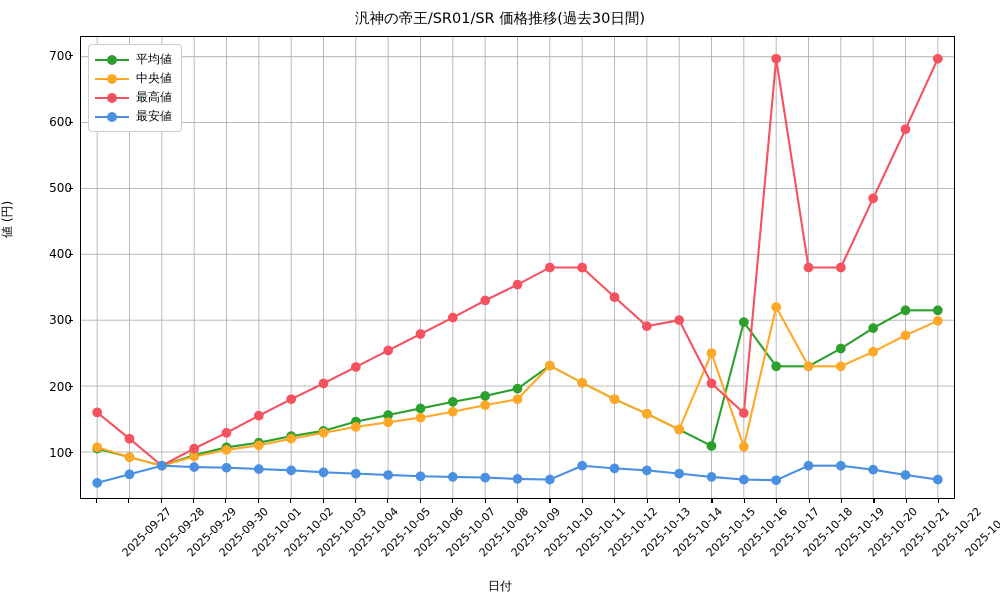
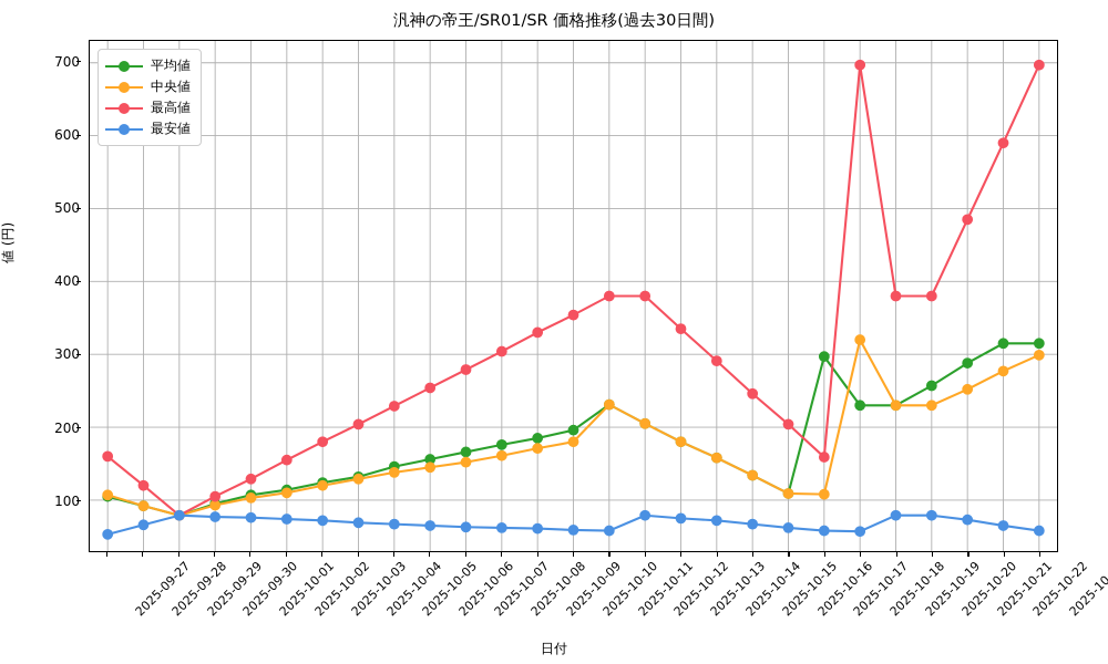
最高値/2025-10-15: 300 -> 250
中央値/2025-10-16: 250 -> 110
